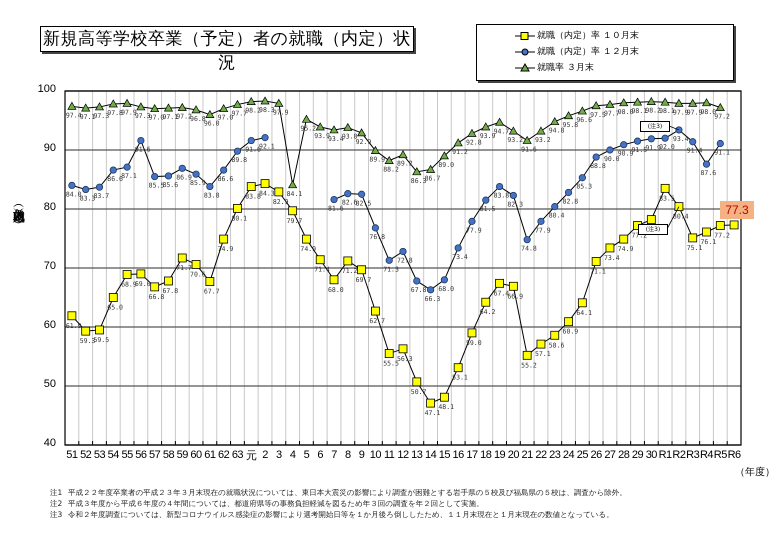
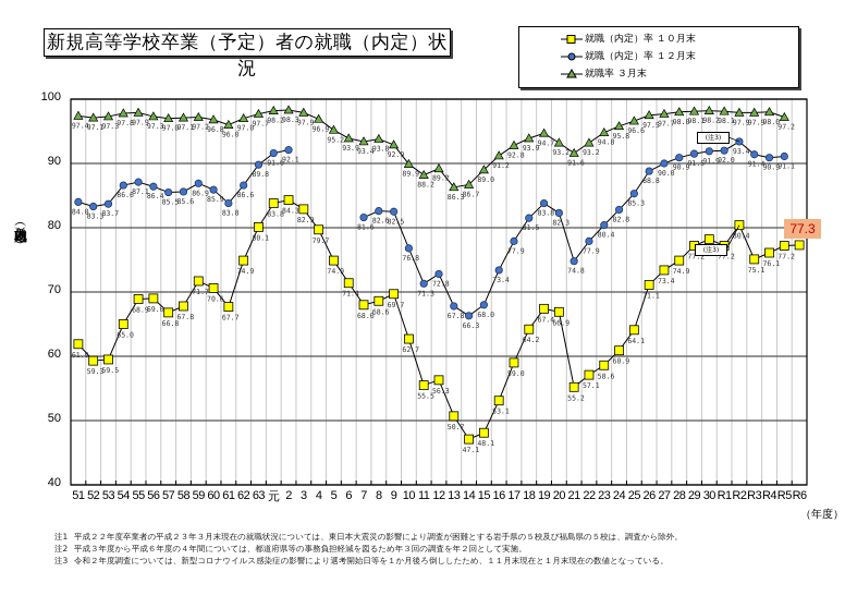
就職（内定）率 １２月末/56: 91.6 -> 86.4
就職率 ３月末/4: 84.1 -> 96.9
就職（内定）率 １０月末/8: 71.2 -> 68.6
就職（内定）率 １０月末/R1: 83.5 -> 77.2
就職（内定）率 １２月末/R4: 87.6 -> 90.9
